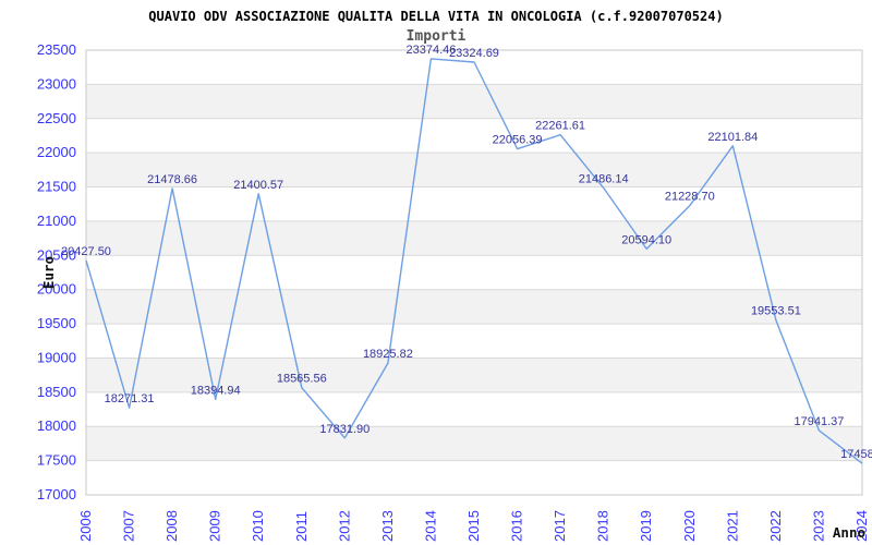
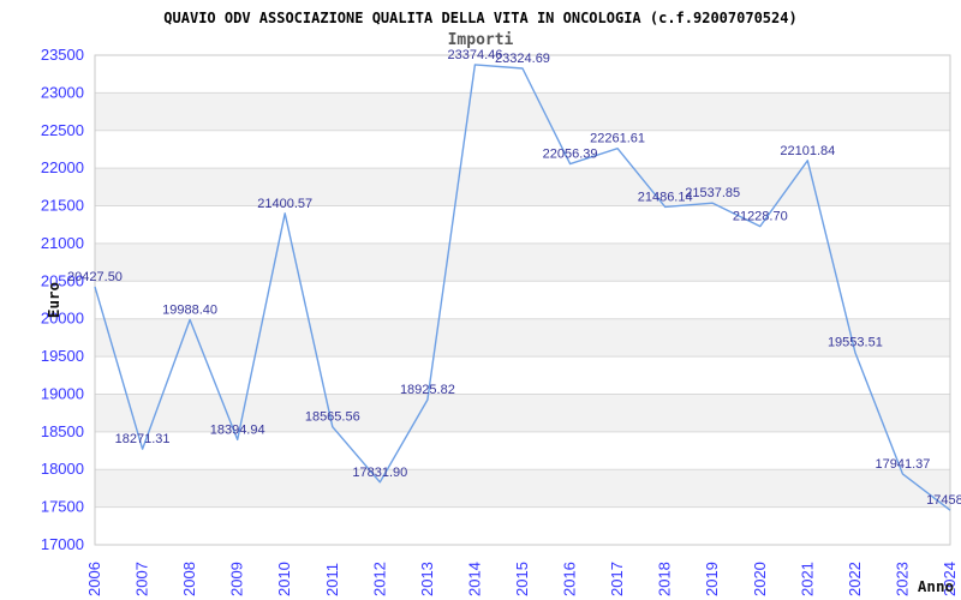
2008: 21478.66 -> 19988.40
2019: 20594.10 -> 21537.85
